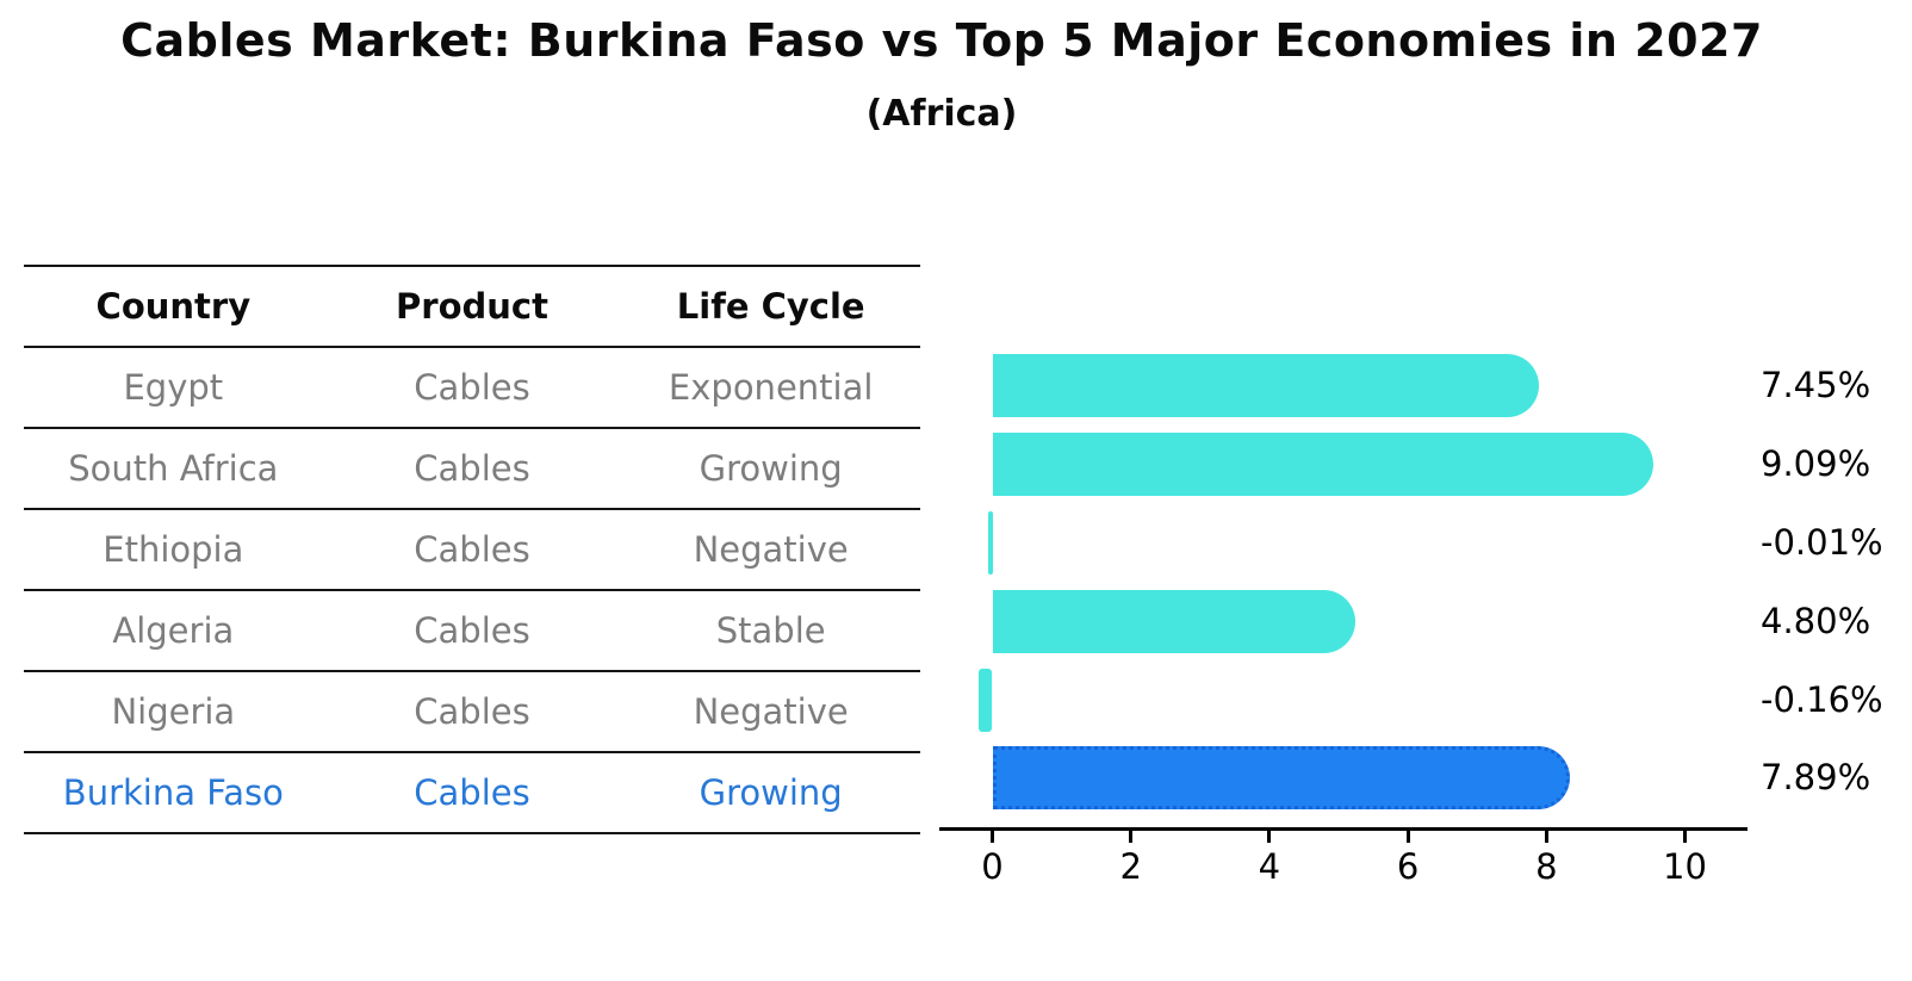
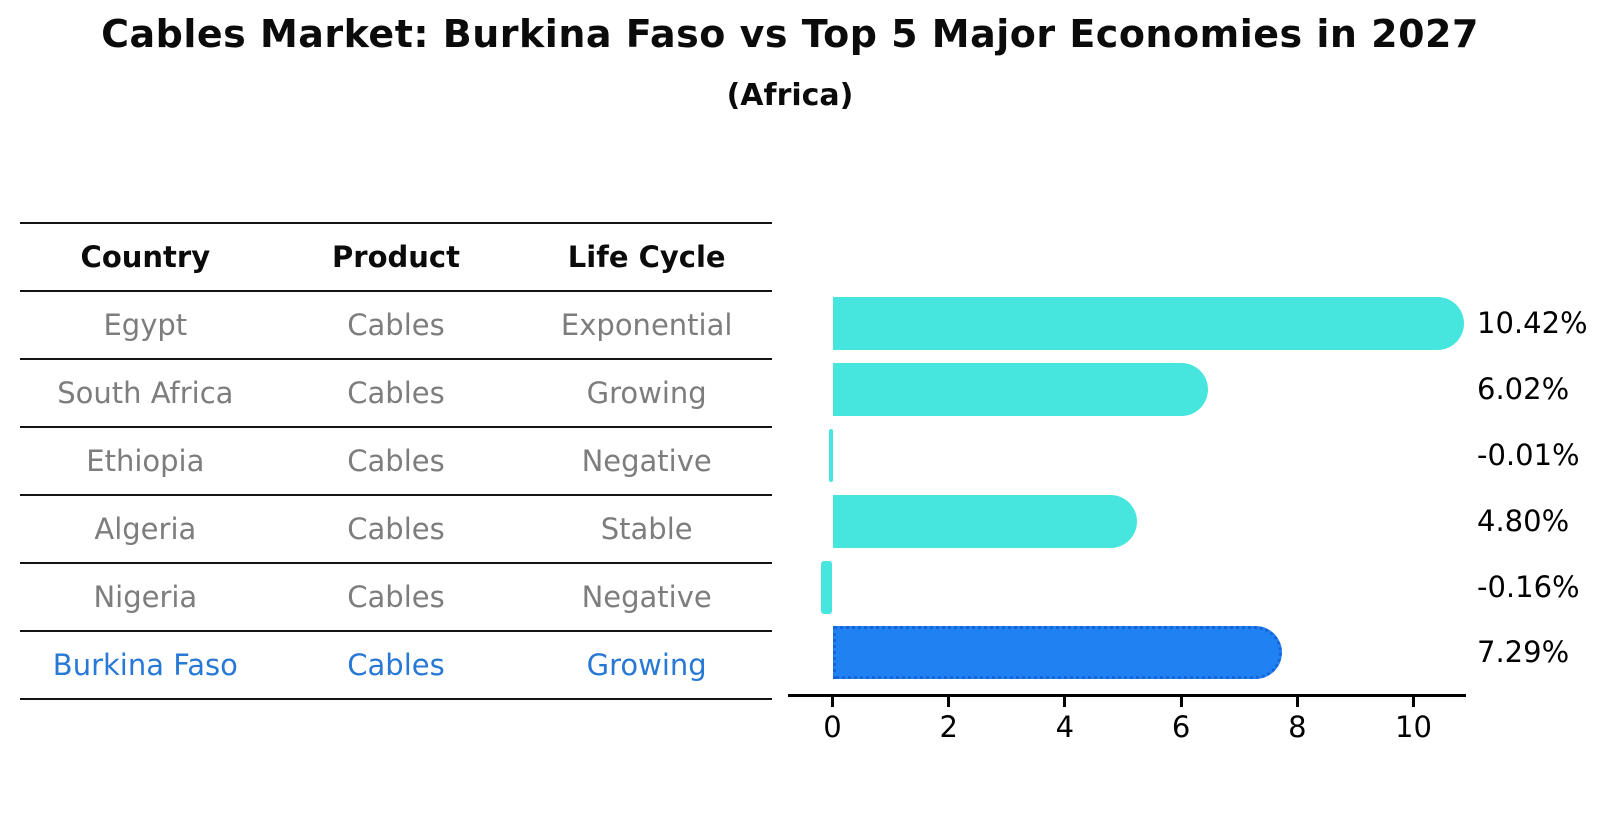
Egypt: 7.45% -> 10.42%
South Africa: 9.09% -> 6.02%
Burkina Faso: 7.89% -> 7.29%
